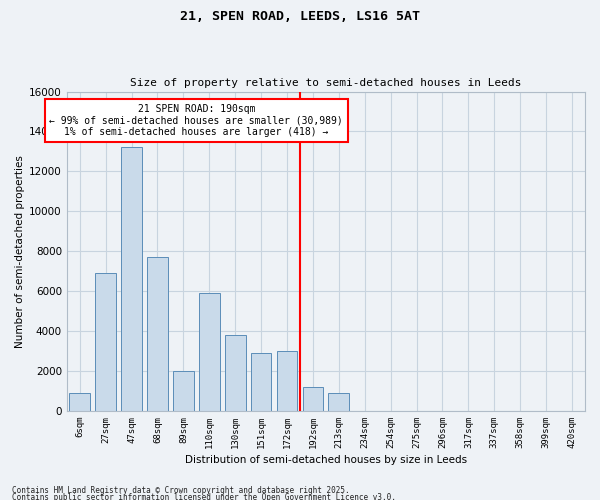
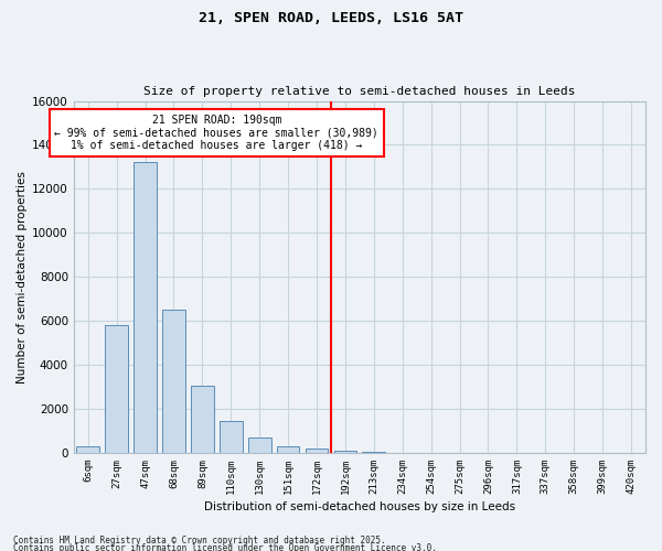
6sqm: 900 -> 300
27sqm: 6900 -> 5800
68sqm: 7700 -> 6500
89sqm: 2000 -> 3000
110sqm: 5900 -> 1400
130sqm: 3800 -> 700
151sqm: 2900 -> 300
172sqm: 3000 -> 200
192sqm: 1200 -> 100
213sqm: 900 -> 0
